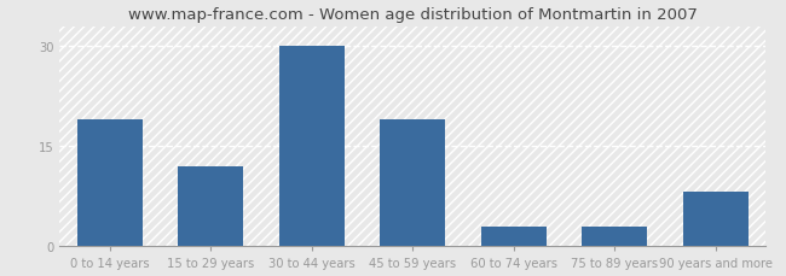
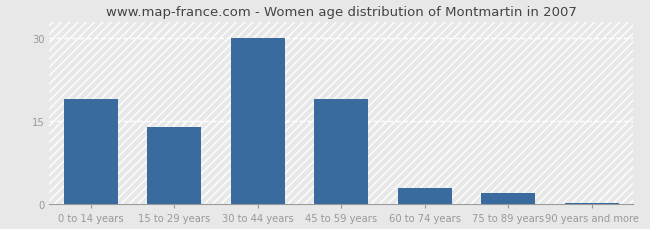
15 to 29 years: 12.0 -> 14.0
75 to 89 years: 3.0 -> 2.0
90 years and more: 8.2 -> 0.3
